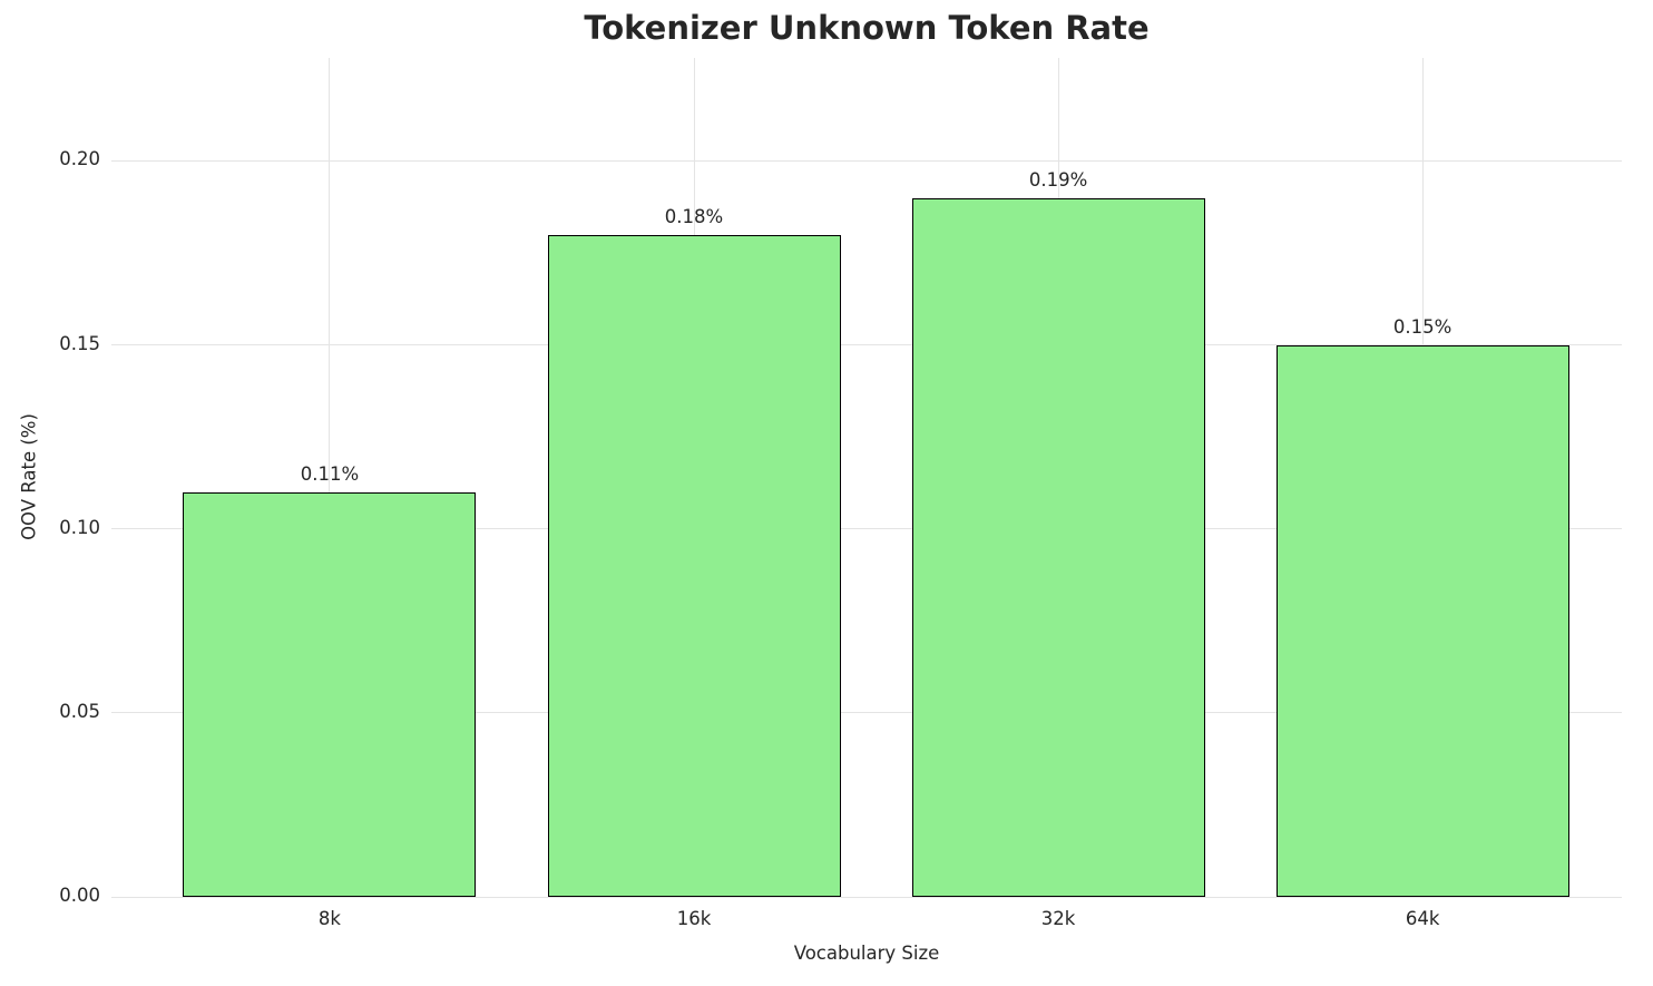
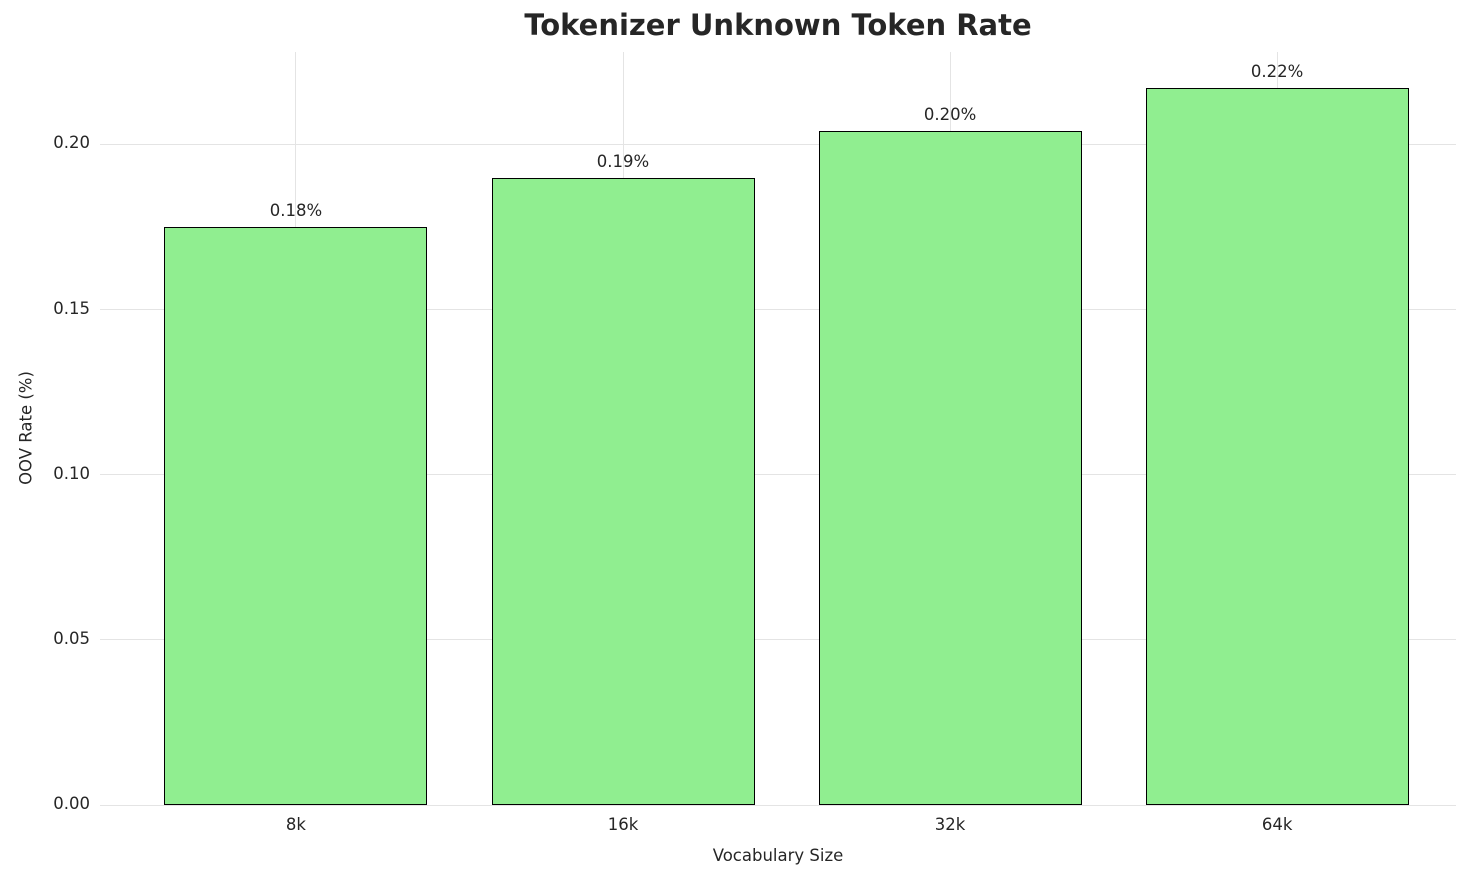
8k: 0.11% -> 0.18%
16k: 0.18% -> 0.19%
32k: 0.19% -> 0.20%
64k: 0.15% -> 0.22%
